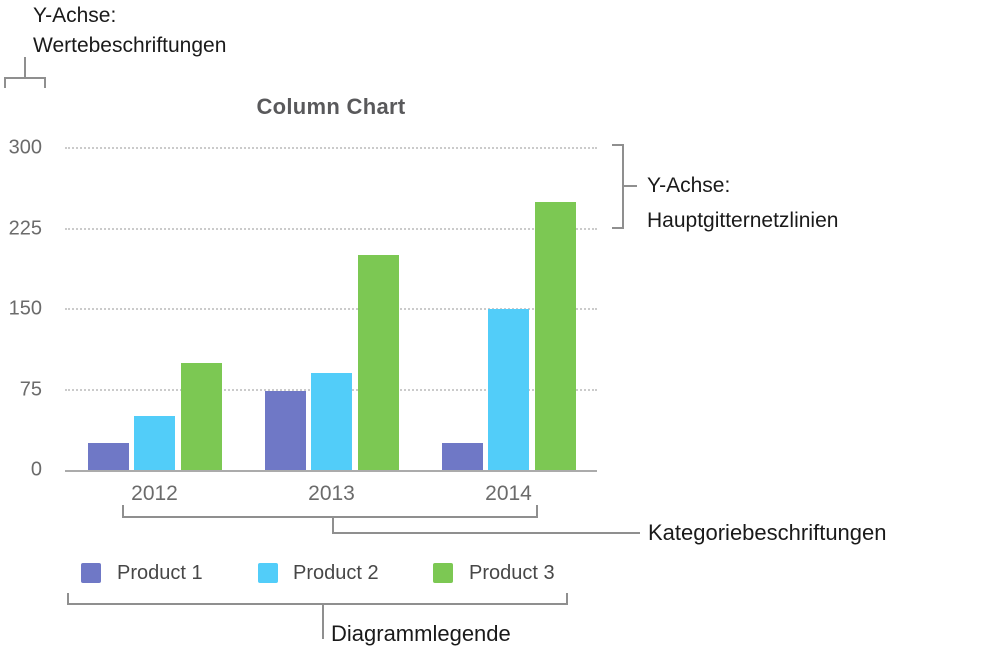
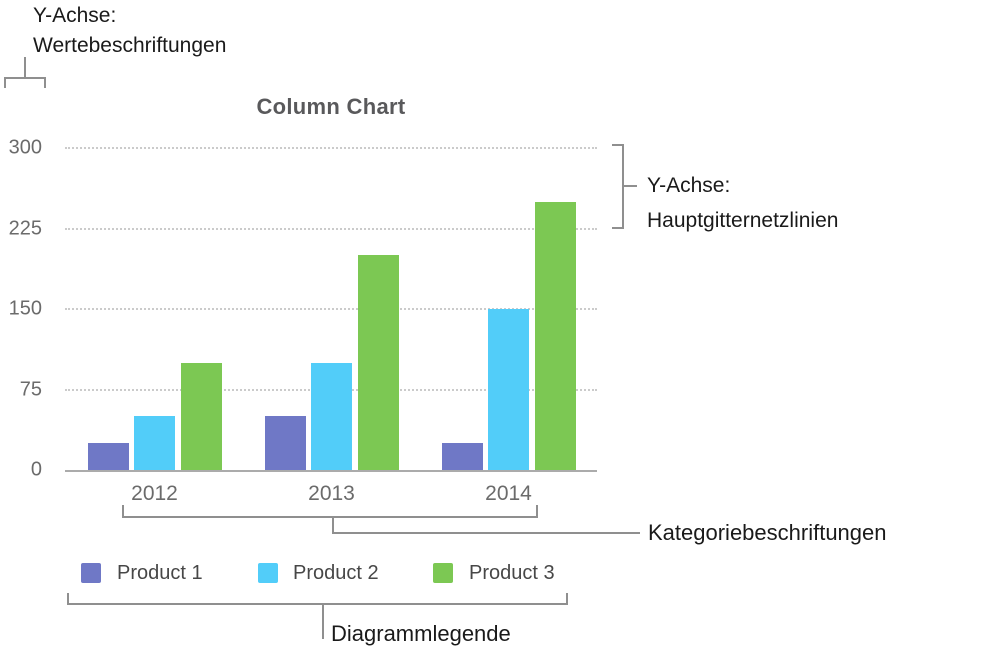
Product 1/2013: 74 -> 50
Product 2/2013: 90 -> 100
